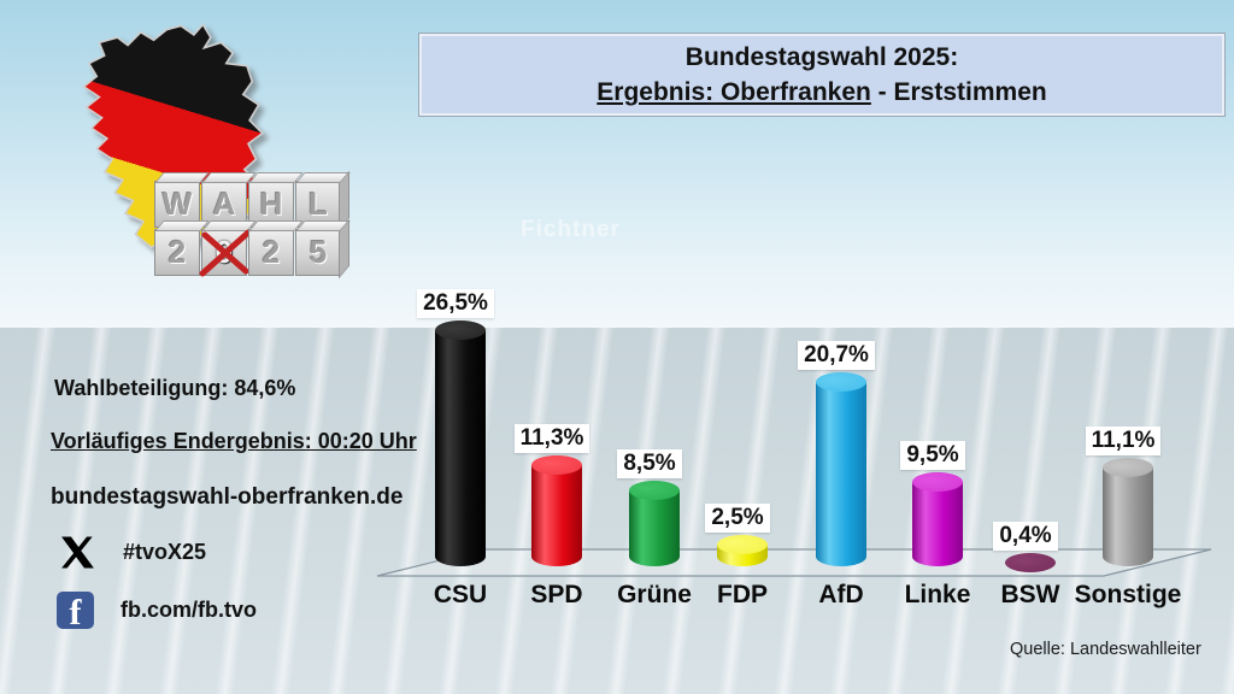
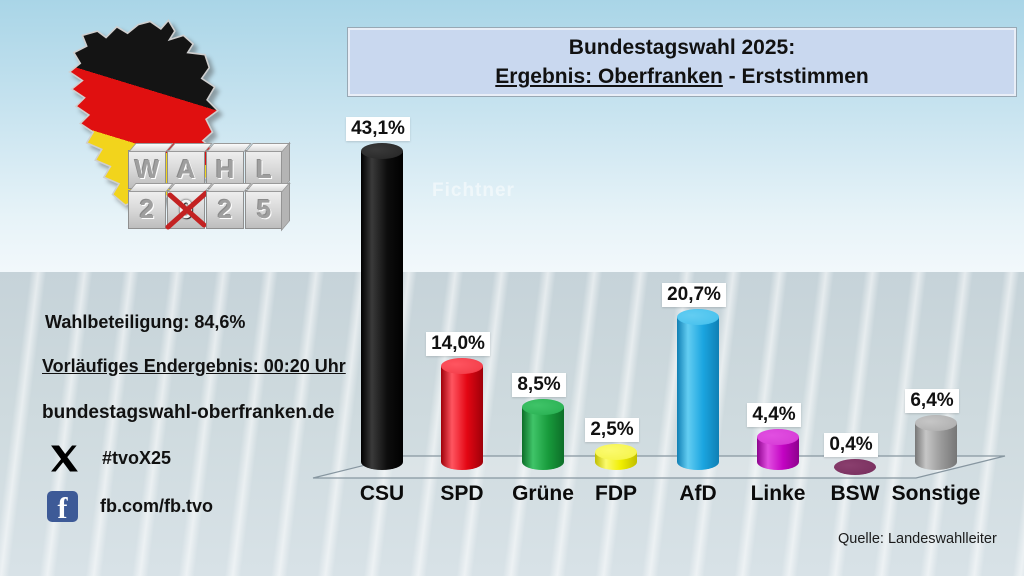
CSU: 26,5% -> 43,1%
SPD: 11,3% -> 14,0%
Linke: 9,5% -> 4,4%
Sonstige: 11,1% -> 6,4%
